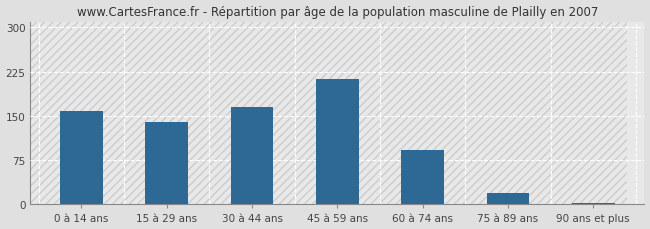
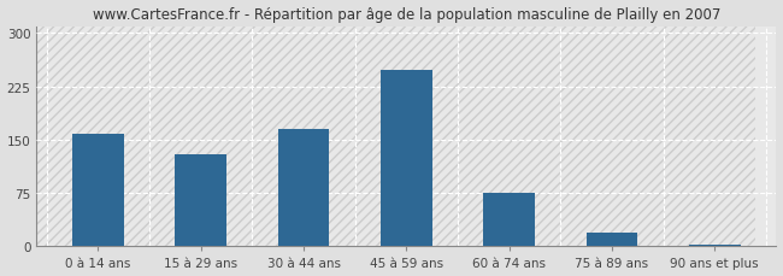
15 à 29 ans: 140 -> 130
45 à 59 ans: 213 -> 248
60 à 74 ans: 93 -> 76
